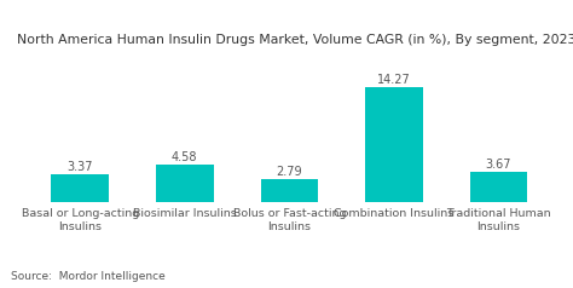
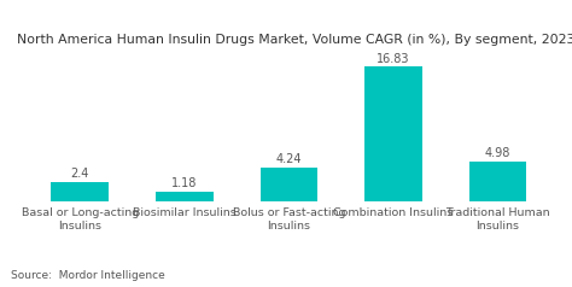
Basal or Long-acting Insulins: 3.37 -> 2.4
Biosimilar Insulins: 4.58 -> 1.18
Bolus or Fast-acting Insulins: 2.79 -> 4.24
Combination Insulins: 14.27 -> 16.83
Traditional Human Insulins: 3.67 -> 4.98
